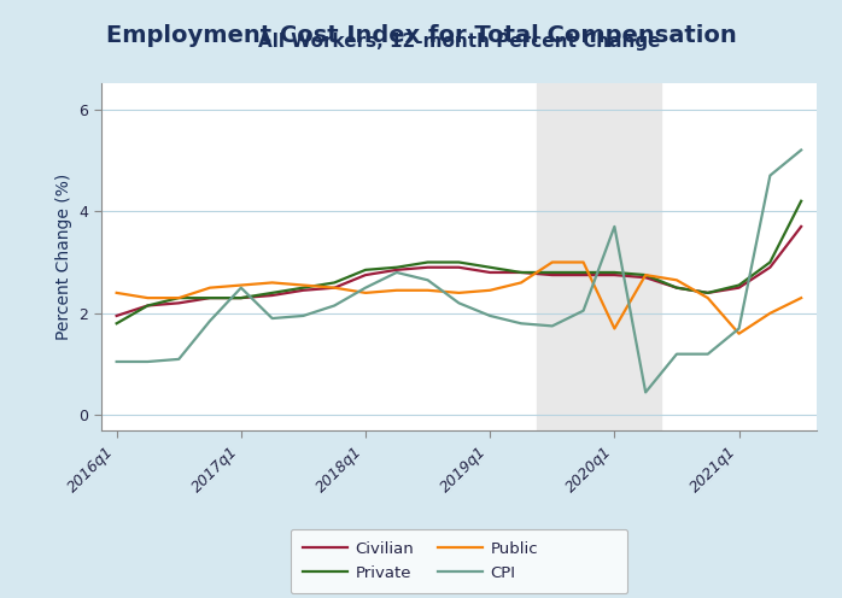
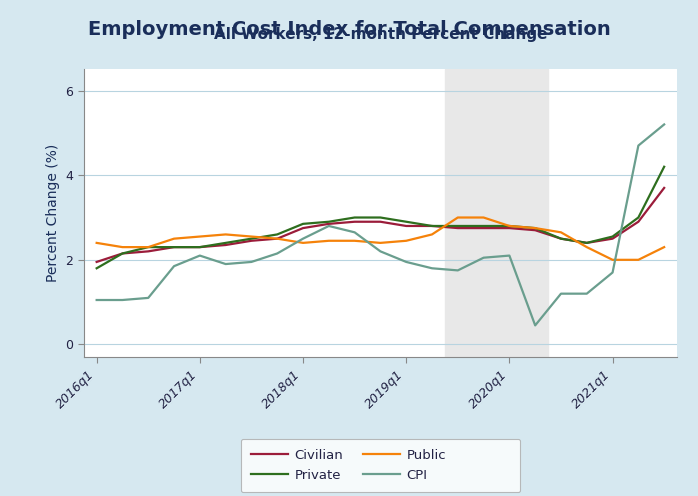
CPI/2017q1: 2.50 -> 2.10
Public/2020q1: 1.70 -> 2.80
CPI/2020q1: 3.70 -> 2.10
Public/2021q1: 1.60 -> 2.00
